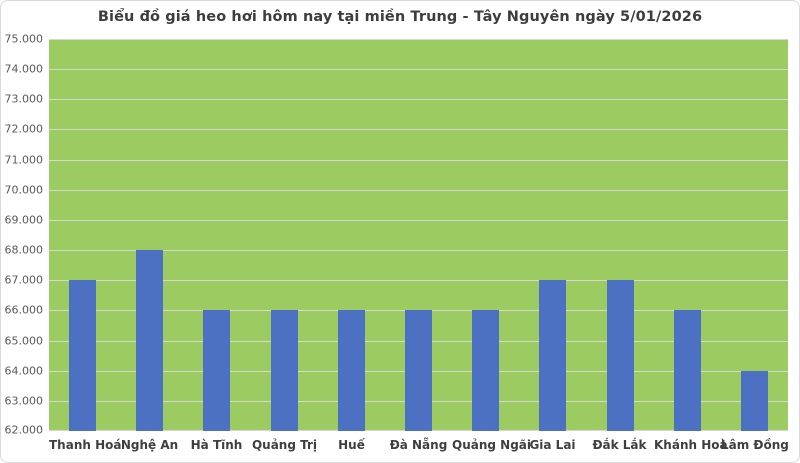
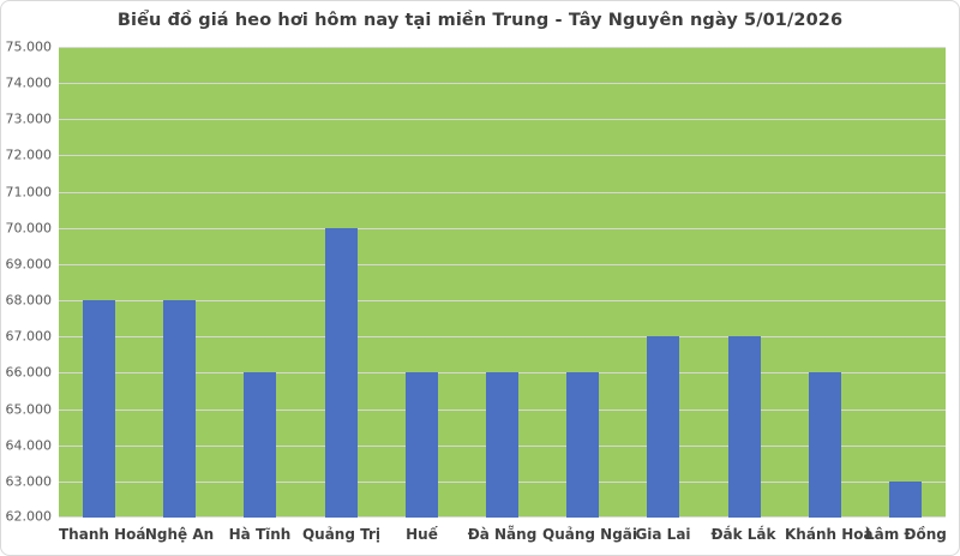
Thanh Hoá: 67000 -> 68000
Quảng Trị: 66000 -> 70000
Lâm Đồng: 64000 -> 63000
